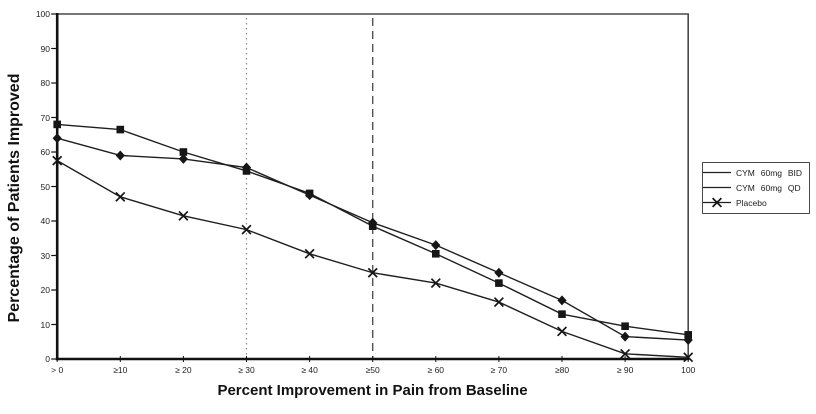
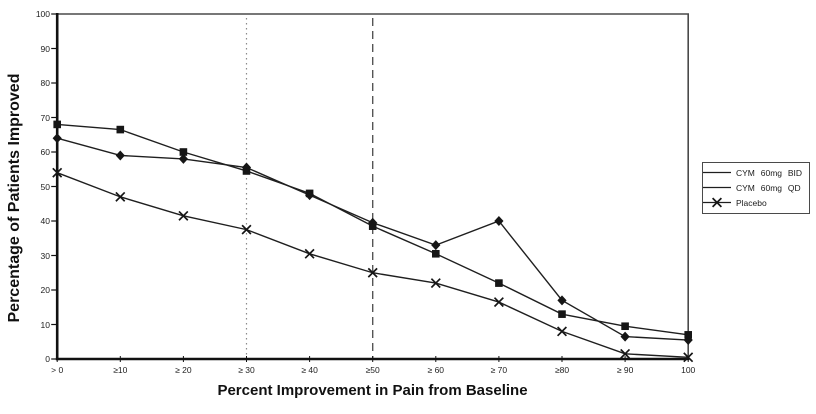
Placebo/> 0: 58 -> 54
CYM 60mg QD/≥ 70: 25 -> 40
